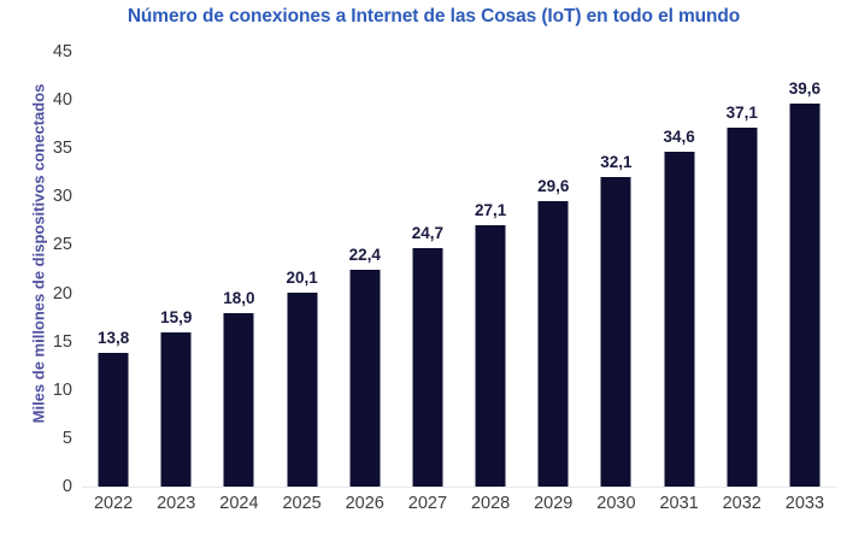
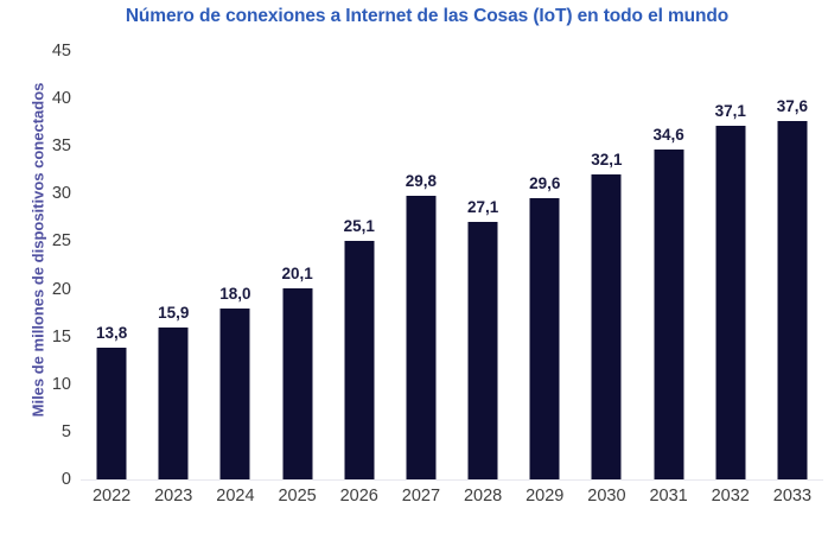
2026: 22,4 -> 25,1
2027: 24,7 -> 29,8
2033: 39,6 -> 37,6
